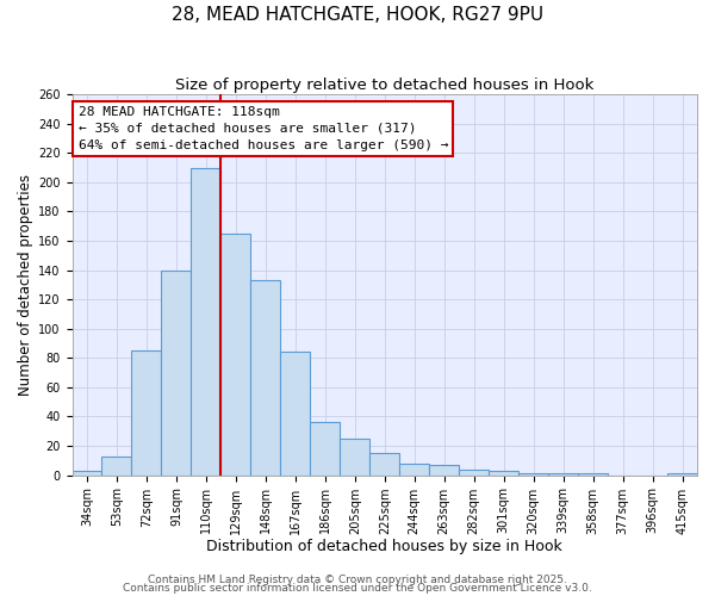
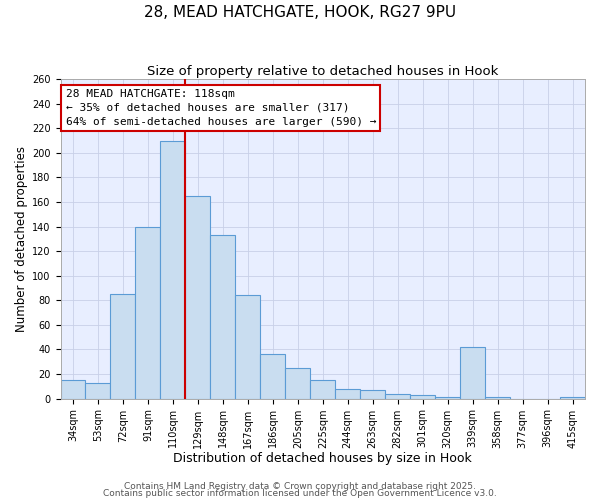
34sqm: 3 -> 15
339sqm: 1 -> 42
